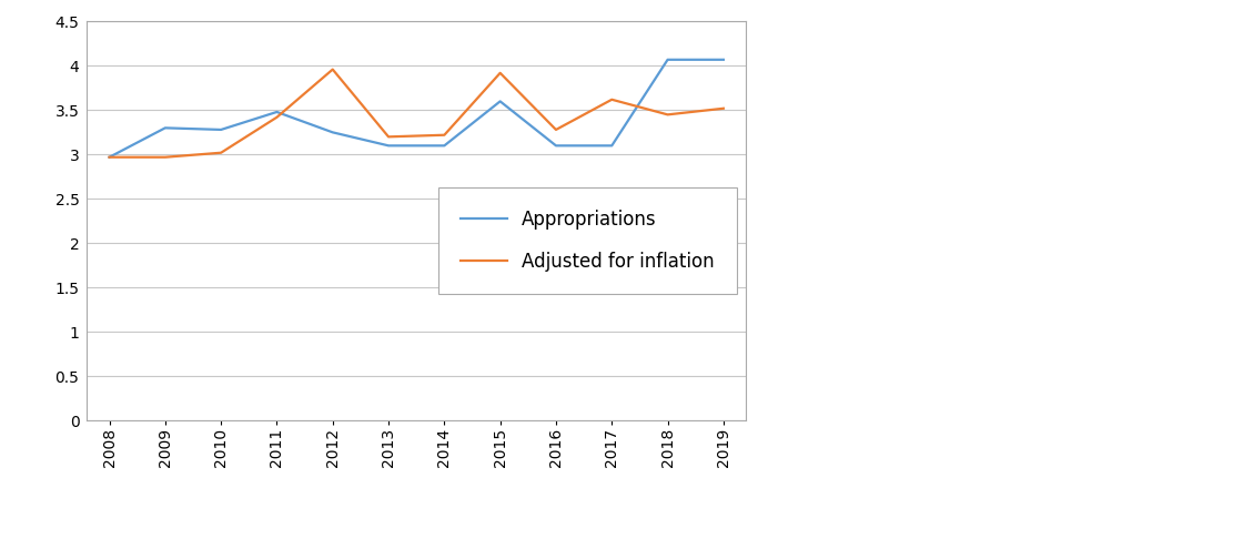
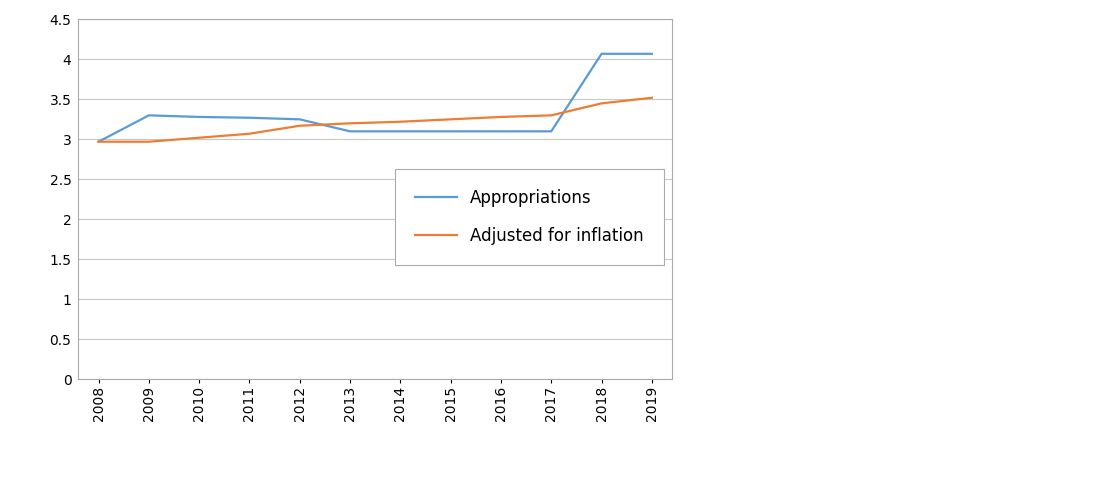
Appropriations/2011: 3.48 -> 3.27
Adjusted for inflation/2011: 3.42 -> 3.07
Adjusted for inflation/2012: 3.96 -> 3.17
Appropriations/2015: 3.60 -> 3.10
Adjusted for inflation/2015: 3.92 -> 3.25
Adjusted for inflation/2017: 3.62 -> 3.30
